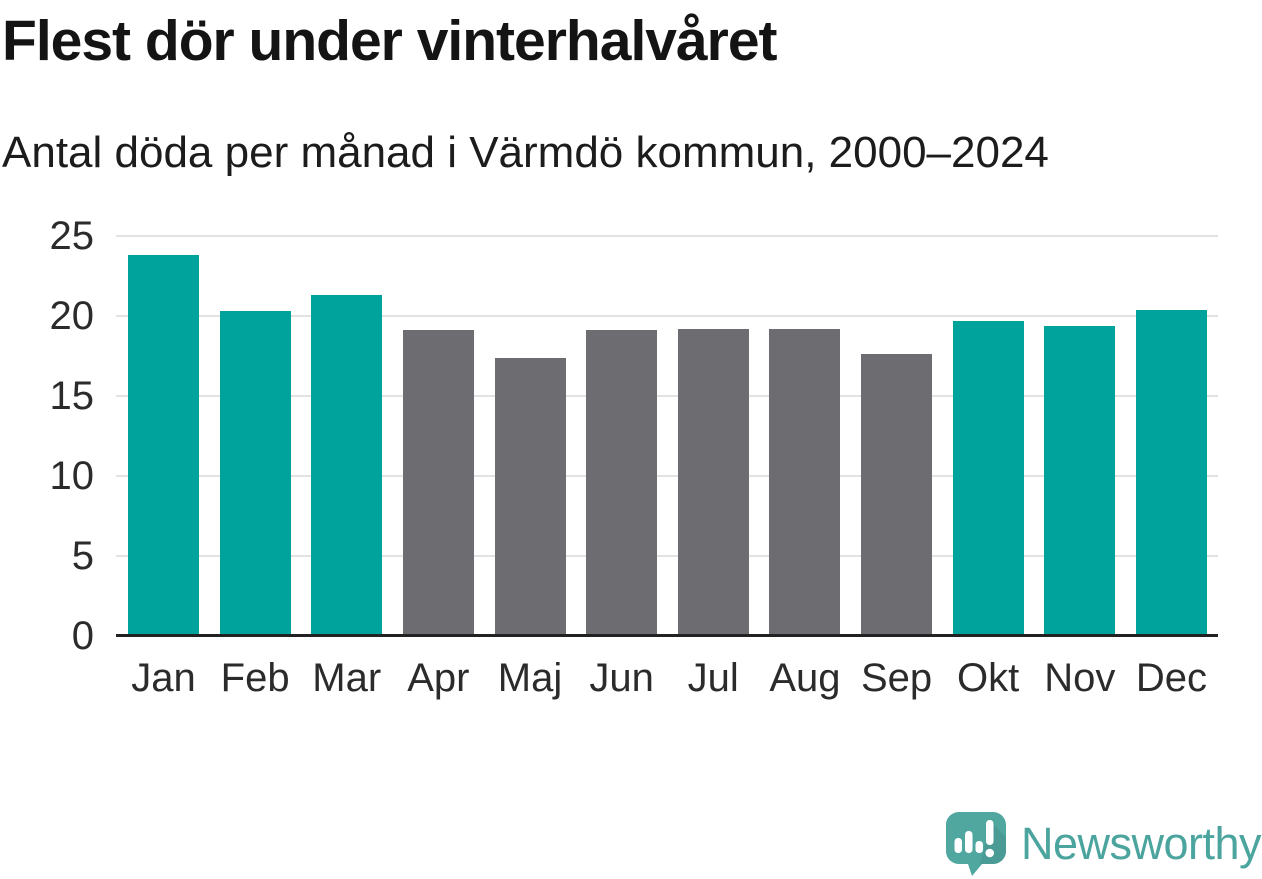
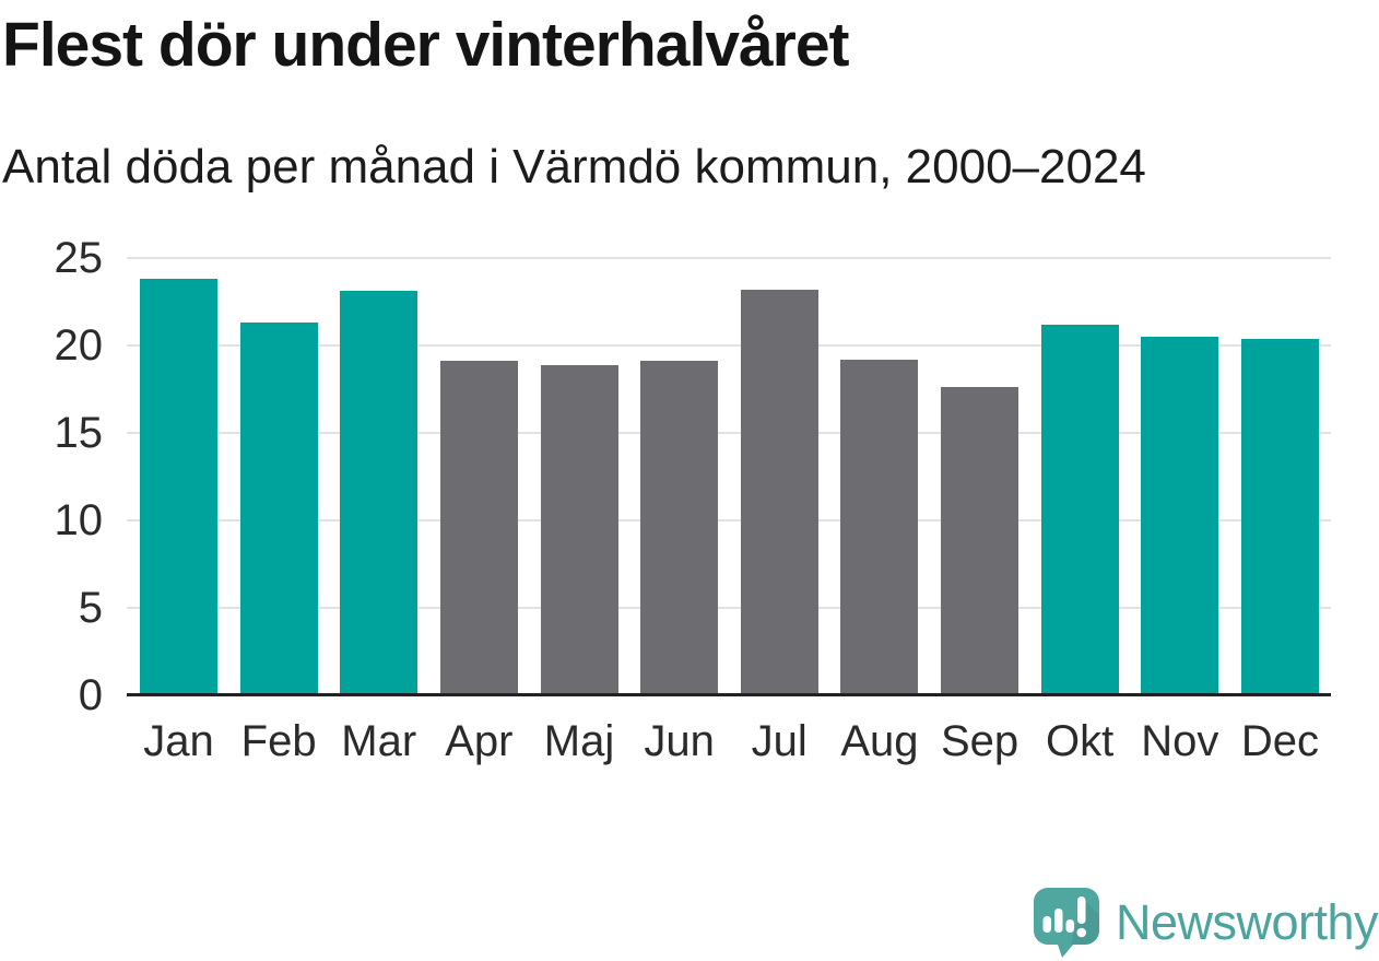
Feb: 20.3 -> 21.3
Mar: 21.3 -> 23.1
Maj: 17.4 -> 18.9
Jul: 19.2 -> 23.2
Okt: 19.7 -> 21.2
Nov: 19.4 -> 20.5
